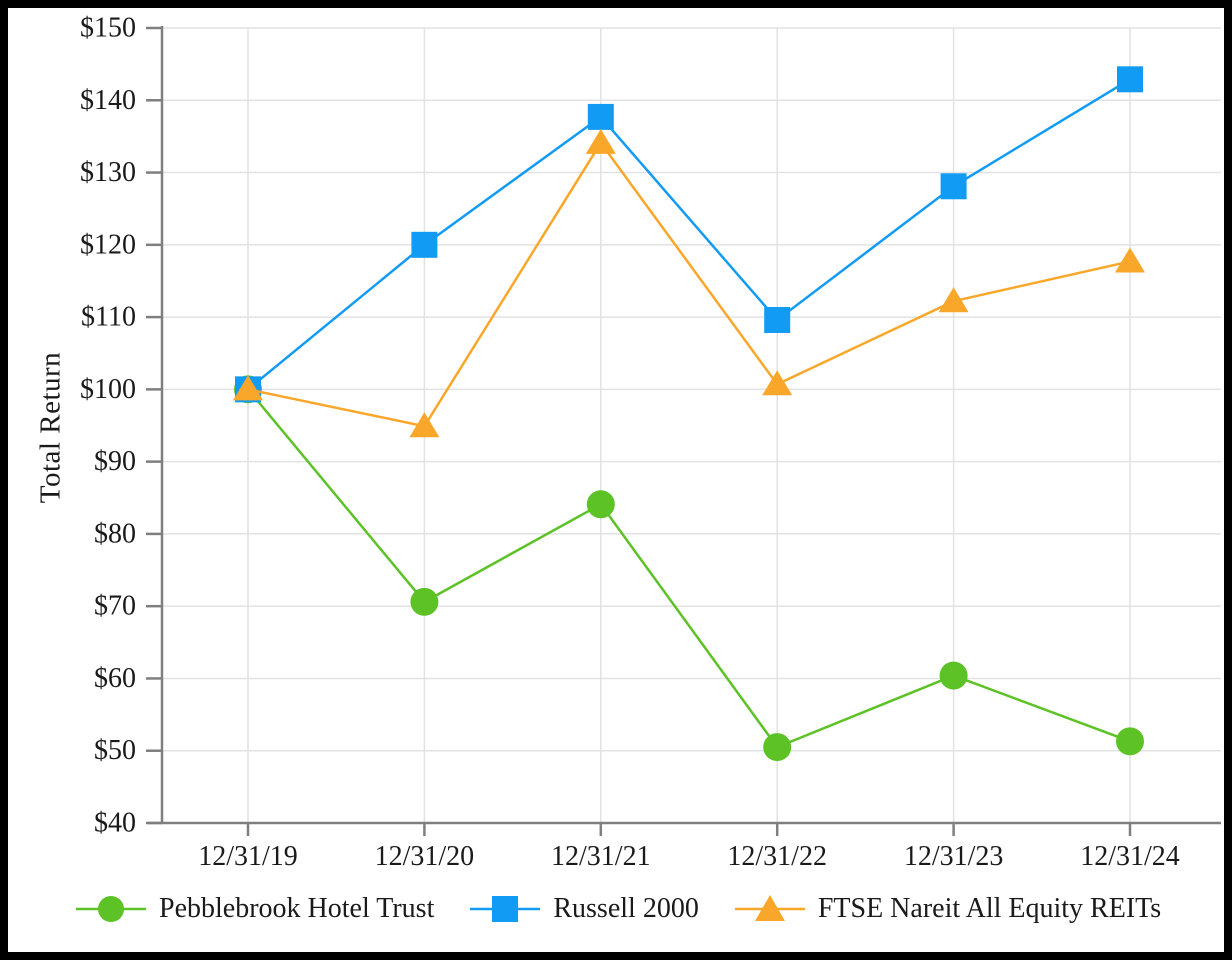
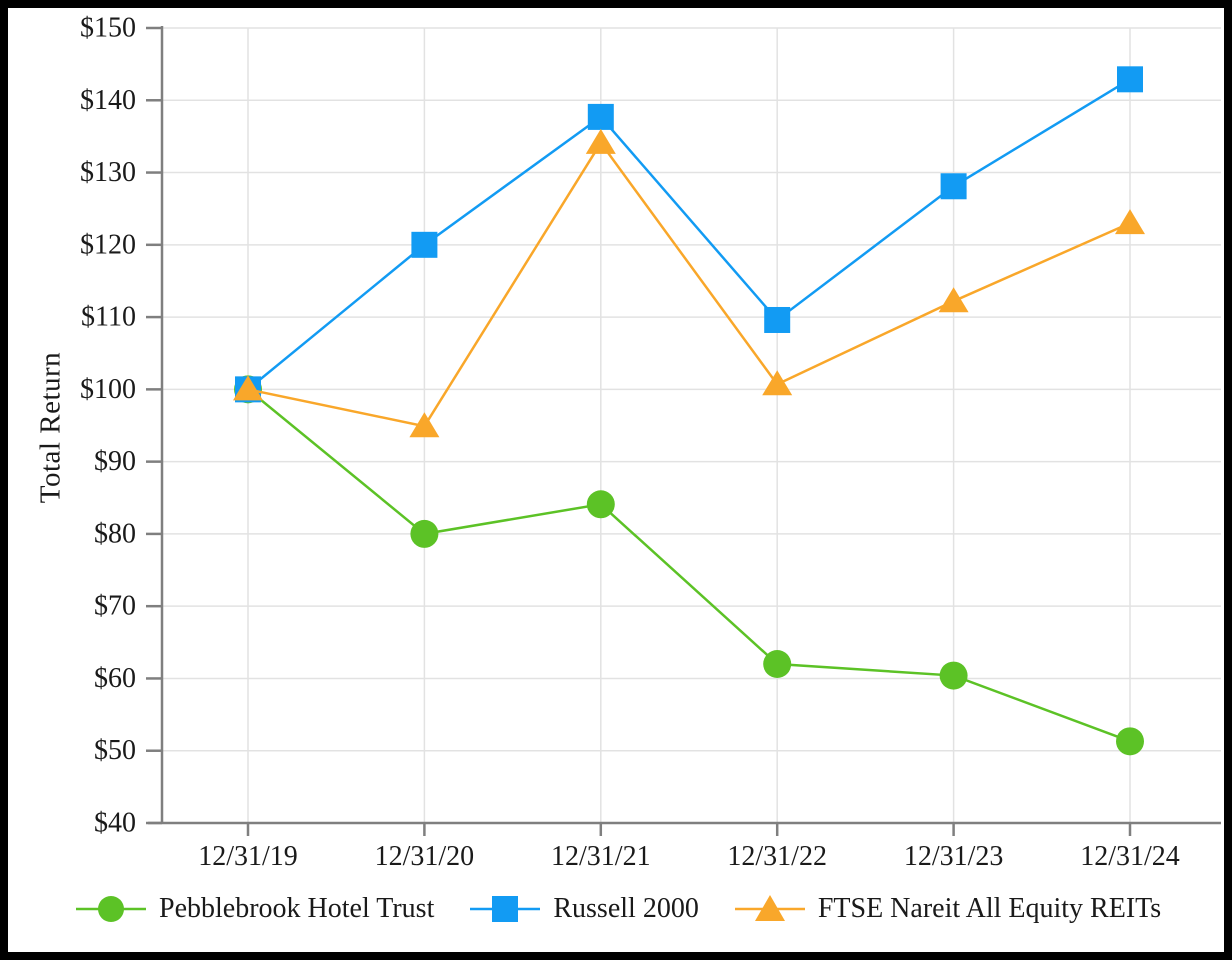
Pebblebrook Hotel Trust/12/31/20: $71 -> $80
Pebblebrook Hotel Trust/12/31/22: $50 -> $62
FTSE Nareit All Equity REITs/12/31/24: $118 -> $123
